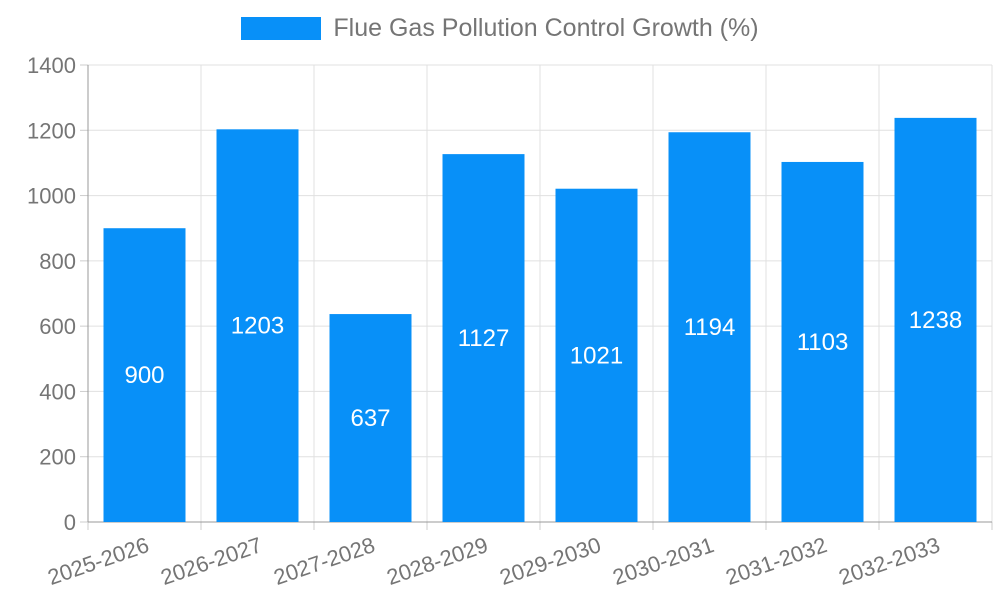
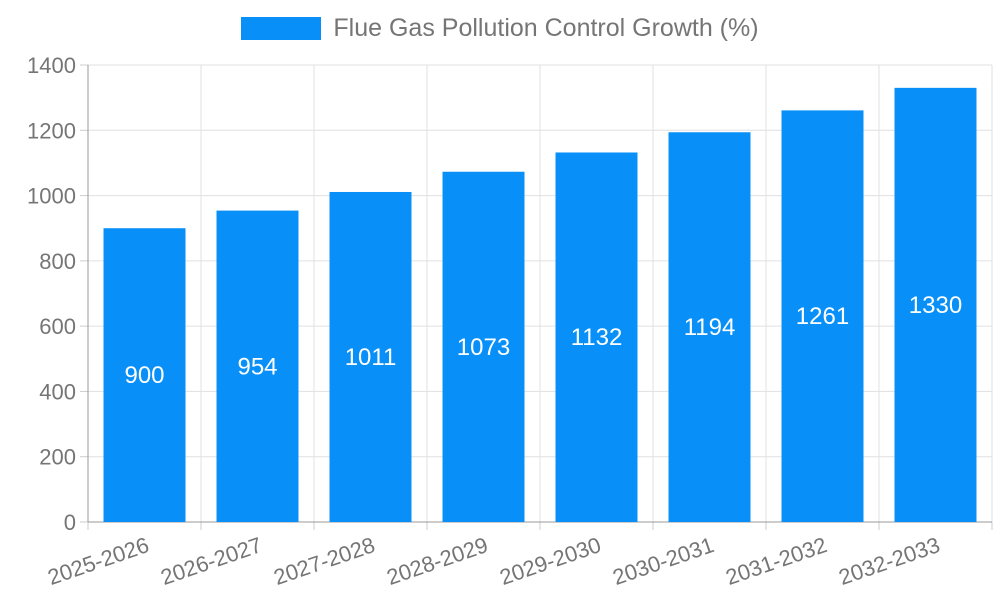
2026-2027: 1203 -> 954
2027-2028: 637 -> 1011
2028-2029: 1127 -> 1073
2029-2030: 1021 -> 1132
2031-2032: 1103 -> 1261
2032-2033: 1238 -> 1330
